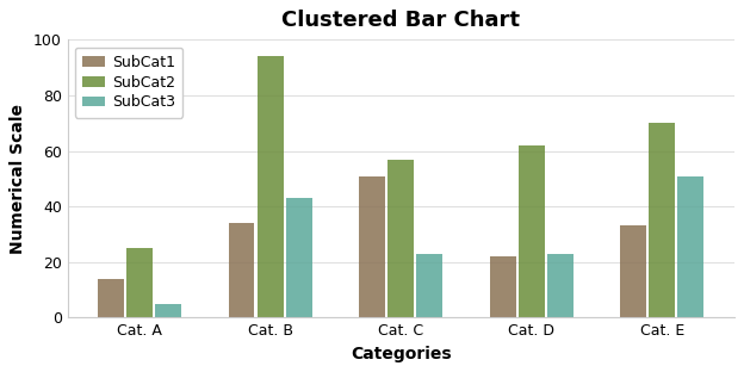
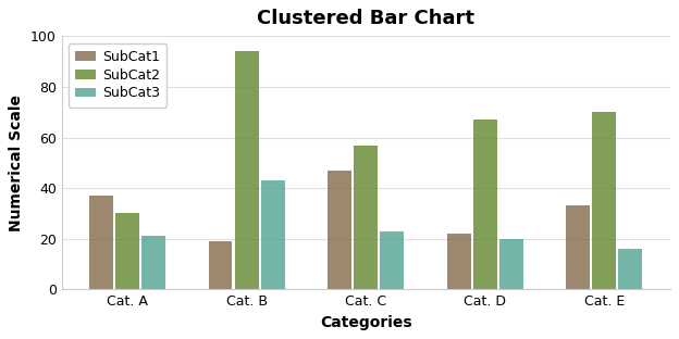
SubCat1/Cat. A: 14 -> 37
SubCat2/Cat. A: 25 -> 30
SubCat3/Cat. A: 5 -> 21
SubCat1/Cat. B: 34 -> 19
SubCat1/Cat. C: 51 -> 47
SubCat2/Cat. D: 62 -> 67
SubCat3/Cat. D: 23 -> 20
SubCat3/Cat. E: 51 -> 16
